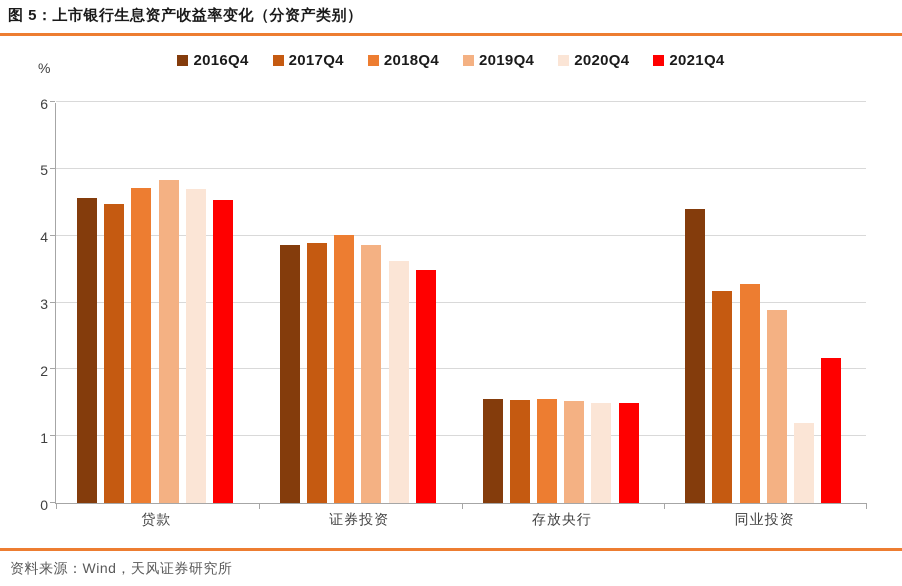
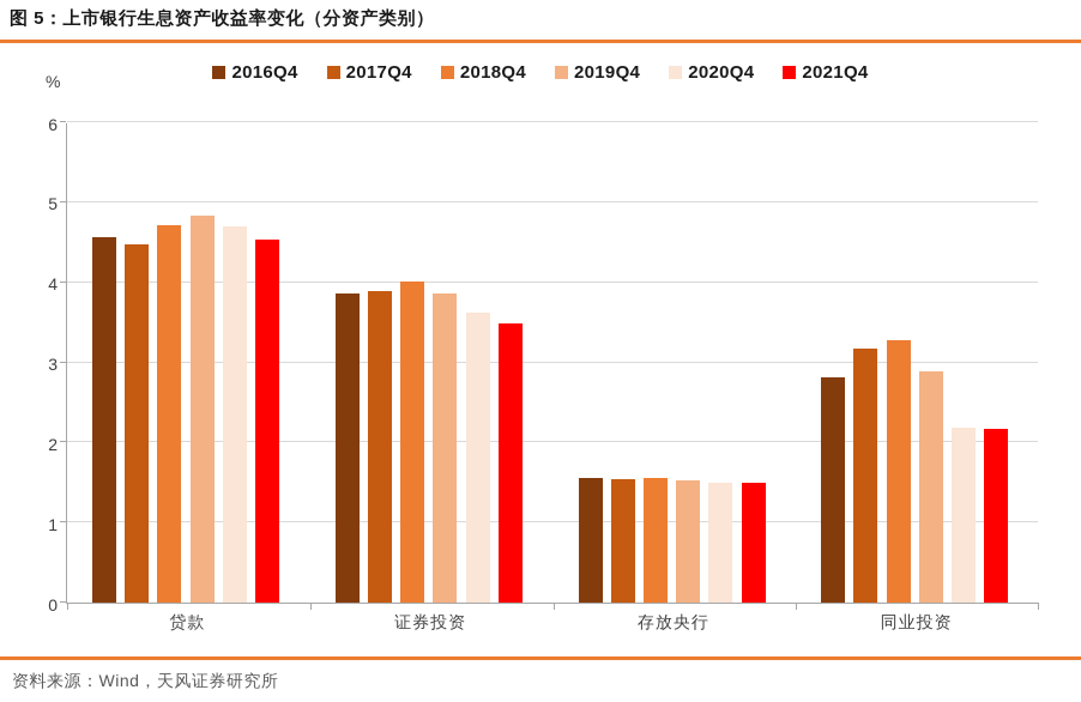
2016Q4/同业投资: 4.4 -> 2.8
2020Q4/同业投资: 1.2 -> 2.2
